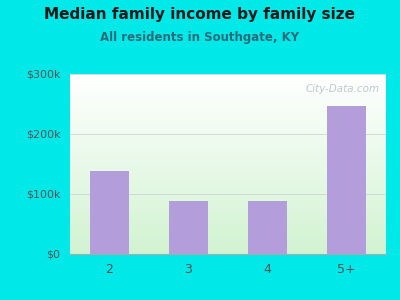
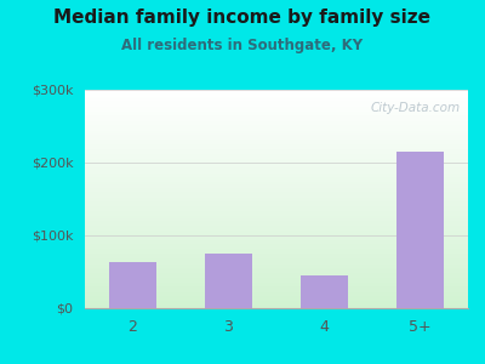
2: $138k -> $62k
3: $88k -> $75k
4: $88k -> $45k
5+: $246k -> $215k
